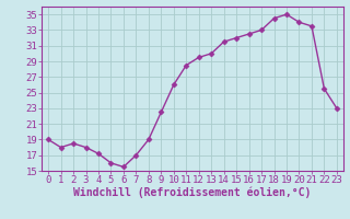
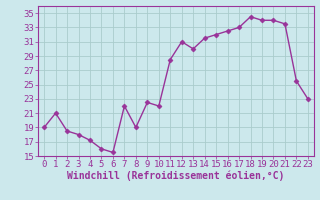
1: 18.0 -> 21.0
7: 17.0 -> 22.0
10: 26.0 -> 22.0
12: 29.5 -> 31.0
19: 35.0 -> 34.0
